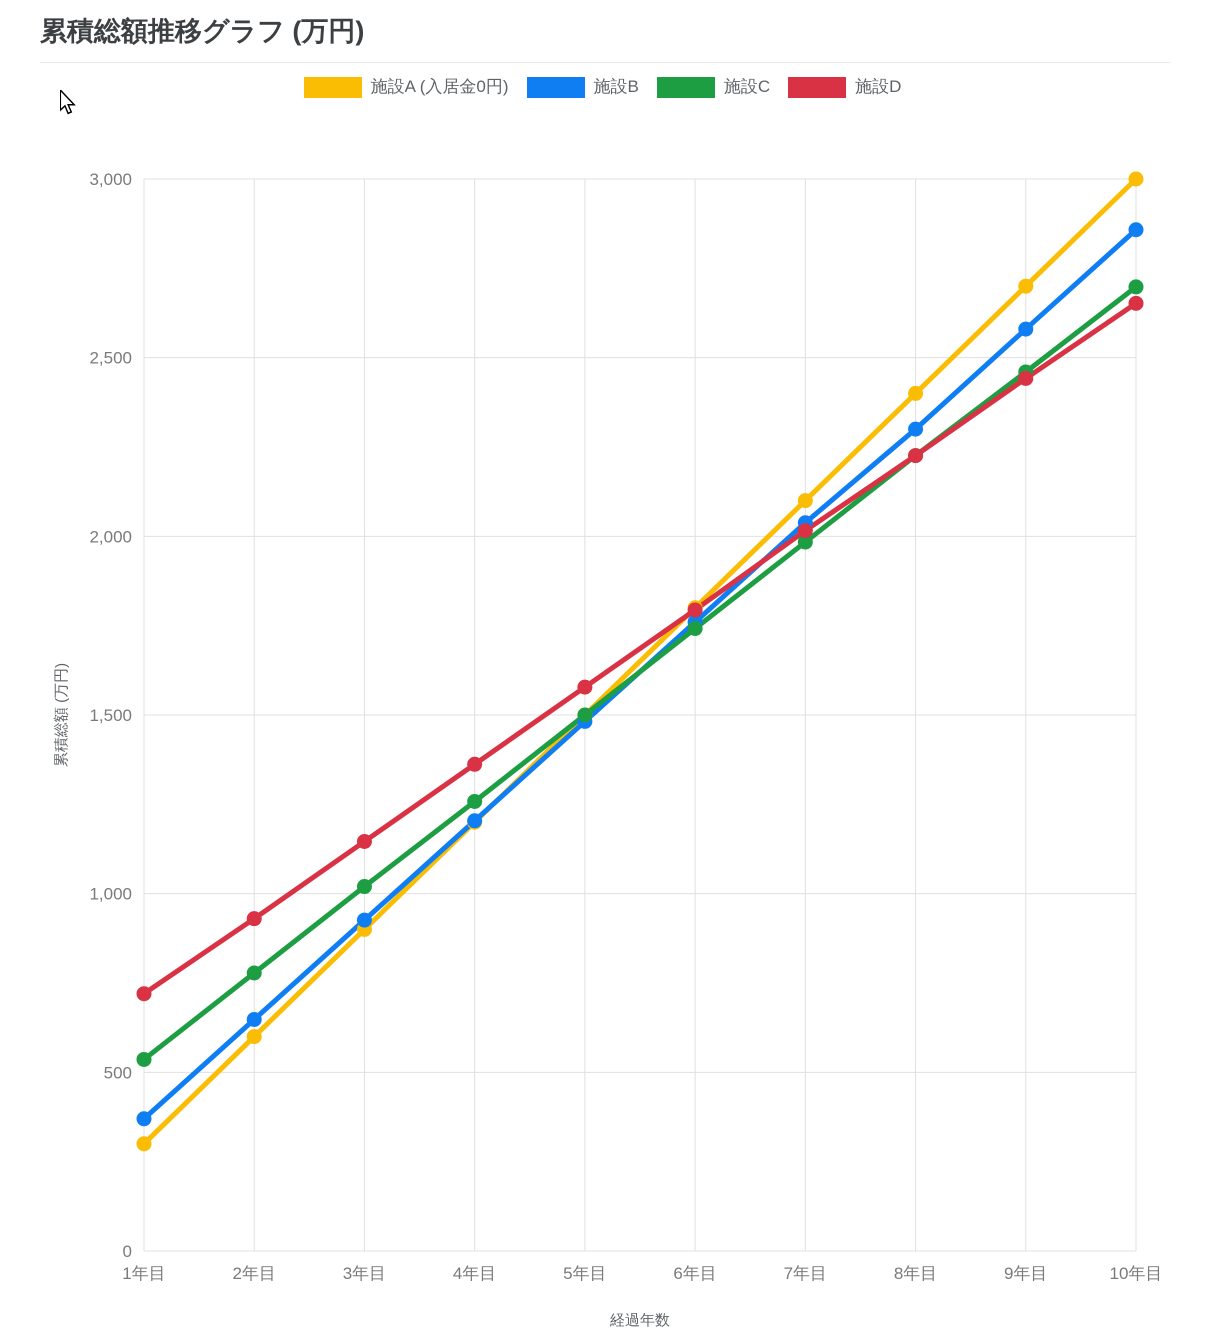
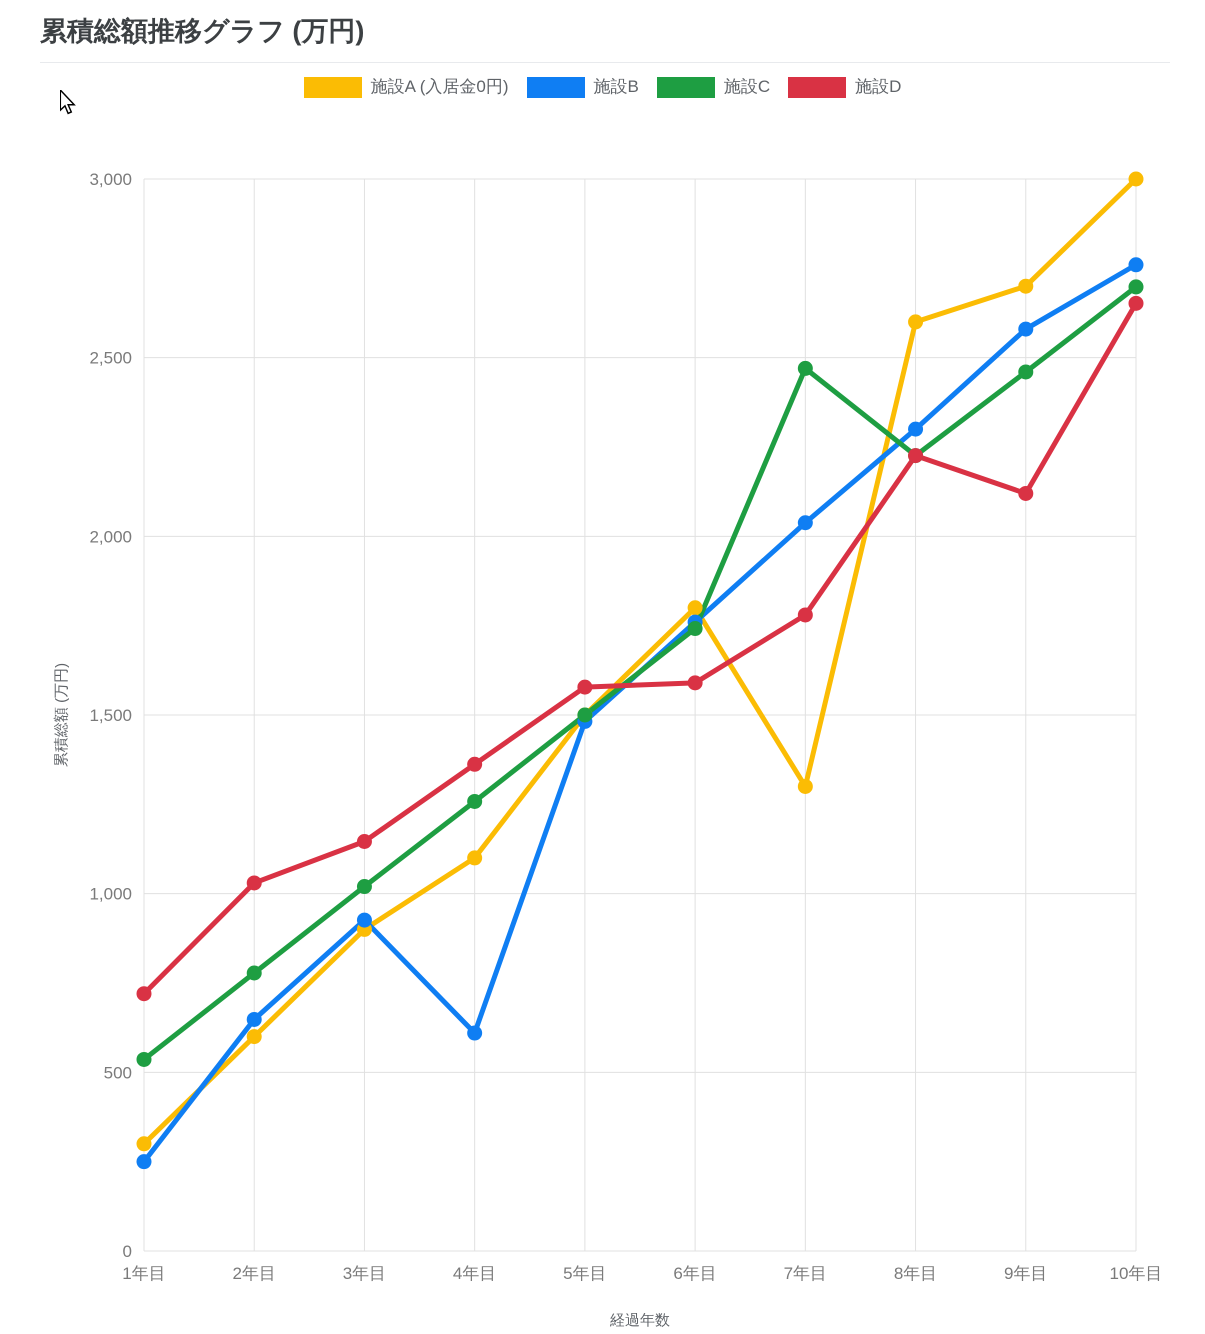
施設B/1年目: 370 -> 250
施設D/2年目: 930 -> 1030
施設A (入居金0円)/4年目: 1200 -> 1100
施設B/4年目: 1200 -> 610
施設D/6年目: 1790 -> 1590
施設A (入居金0円)/7年目: 2100 -> 1300
施設C/7年目: 1980 -> 2470
施設D/7年目: 2020 -> 1780
施設A (入居金0円)/8年目: 2400 -> 2600
施設D/9年目: 2440 -> 2120
施設B/10年目: 2860 -> 2760
